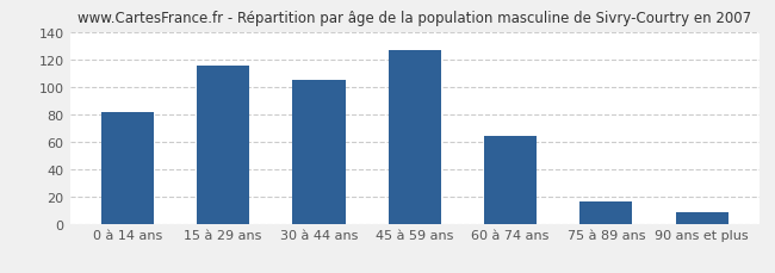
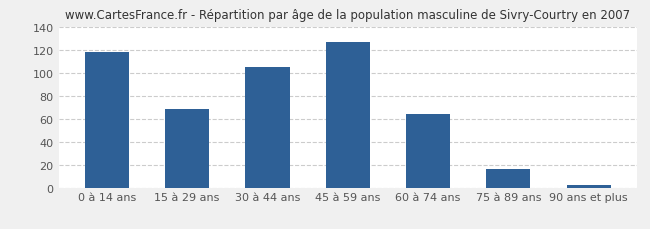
0 à 14 ans: 81 -> 118
15 à 29 ans: 115 -> 68
90 ans et plus: 8 -> 2
